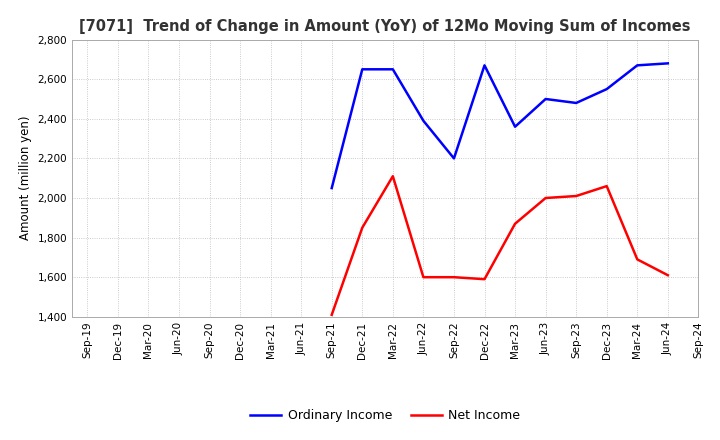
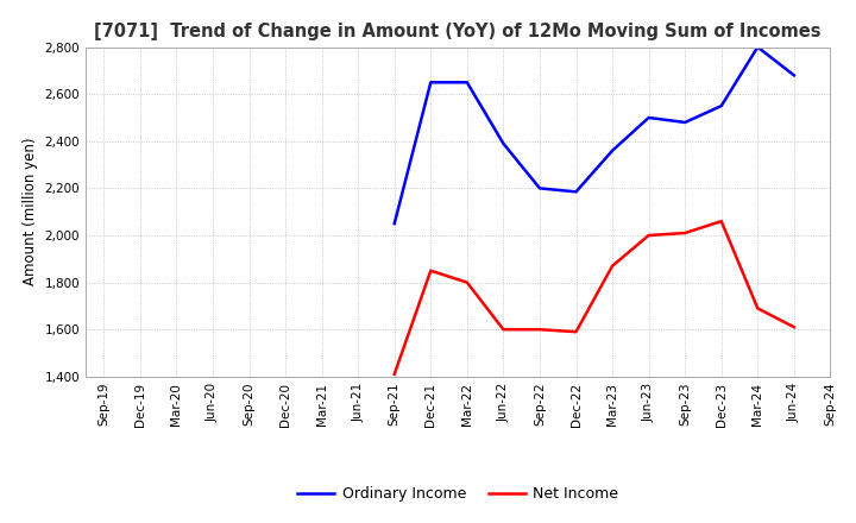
Net Income/Mar-22: 2,110 -> 1,800
Ordinary Income/Dec-22: 2,670 -> 2,180
Ordinary Income/Mar-24: 2,670 -> 2,800
